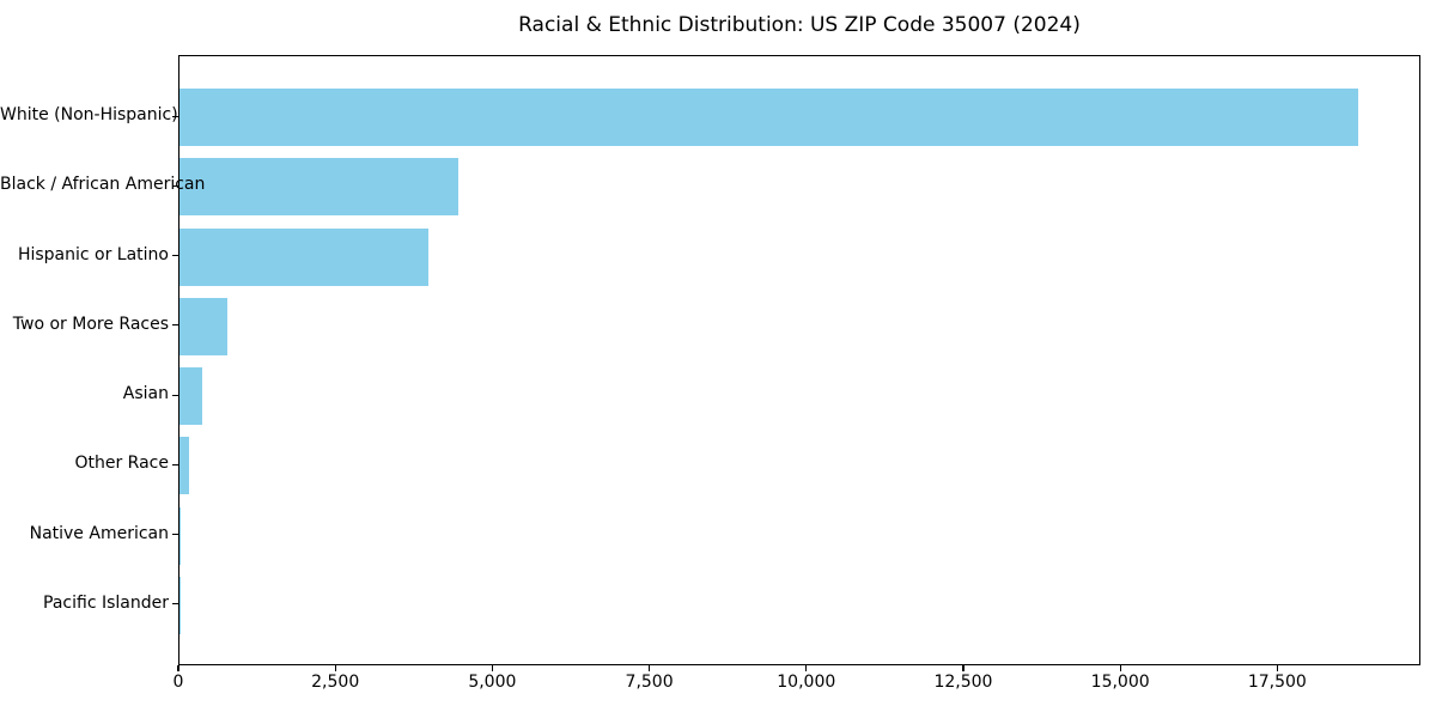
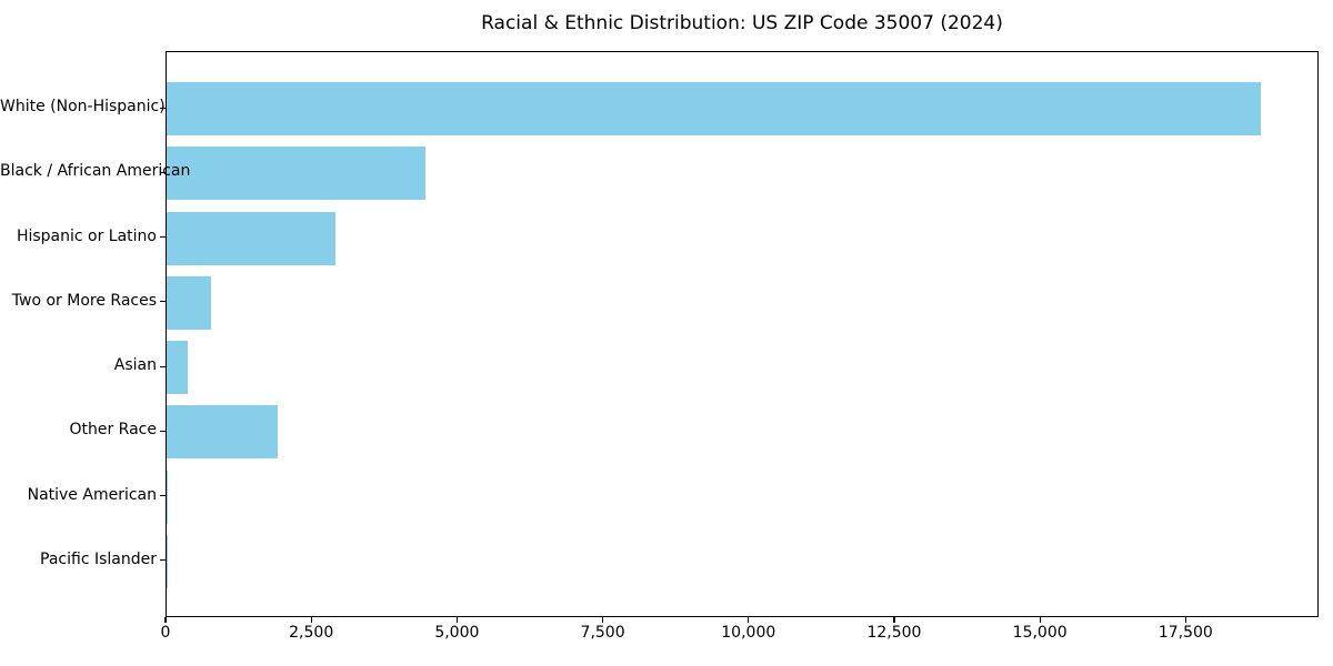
Hispanic or Latino: 4000 -> 2900
Other Race: 200 -> 1900
